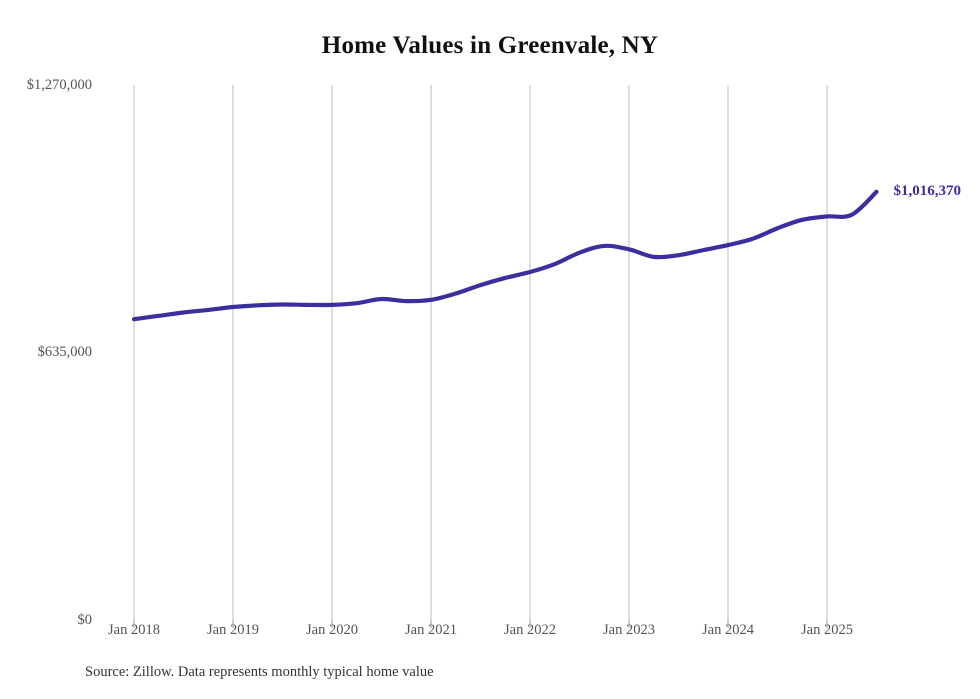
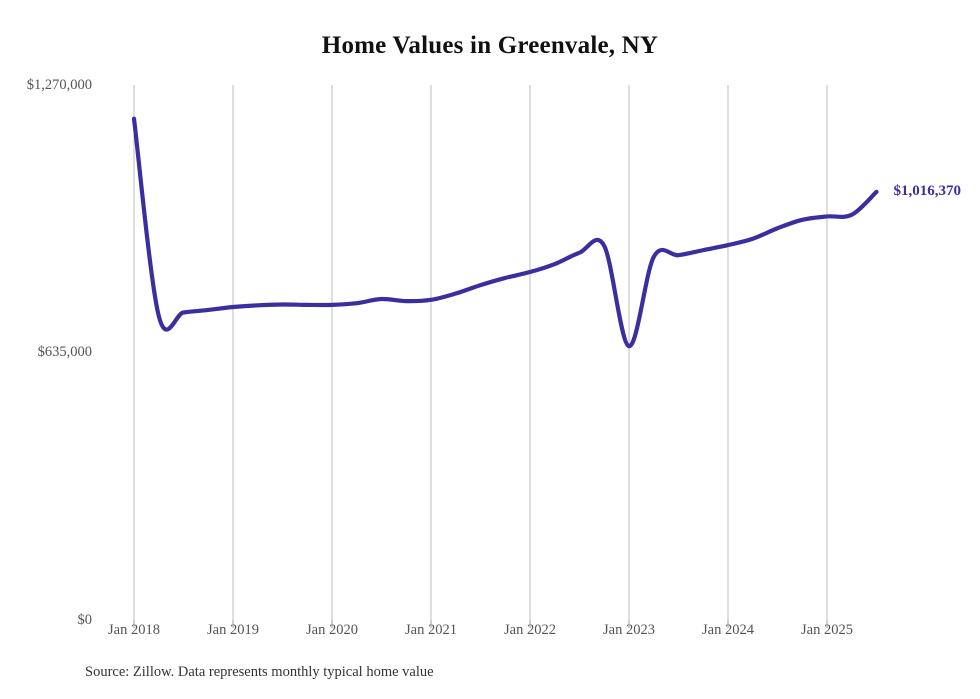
Jan 2018: $710000 -> $1190000
Jan 2023: $880000 -> $650000
